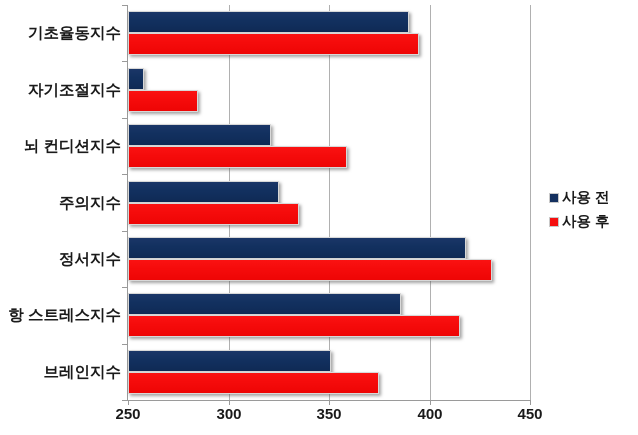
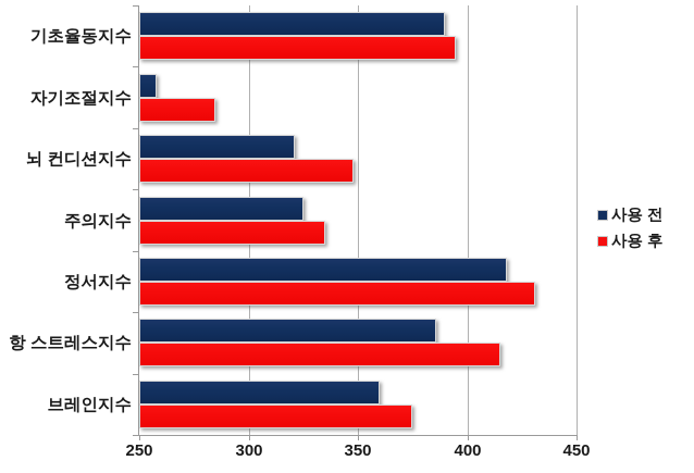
사용 후/뇌 컨디션지수: 359 -> 348
사용 전/브레인지수: 351 -> 360
